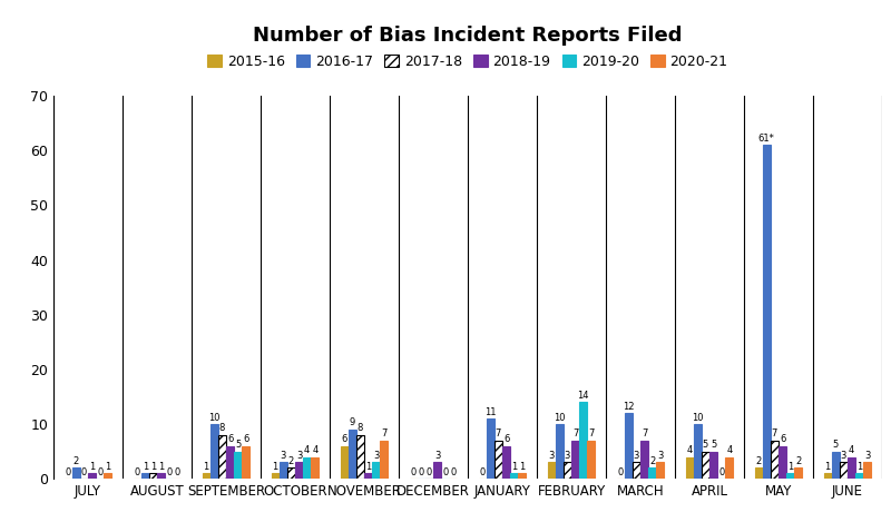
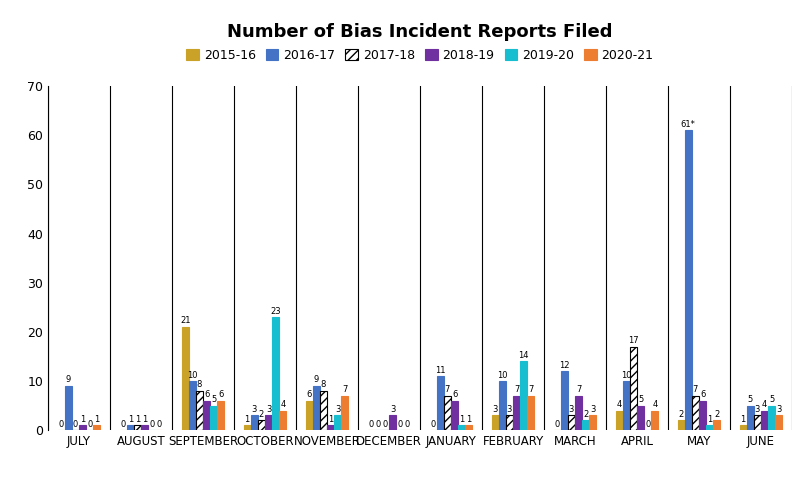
2016-17/JULY: 2 -> 9
2015-16/SEPTEMBER: 1 -> 21
2019-20/OCTOBER: 4 -> 23
2017-18/APRIL: 5 -> 17
2019-20/JUNE: 1 -> 5
